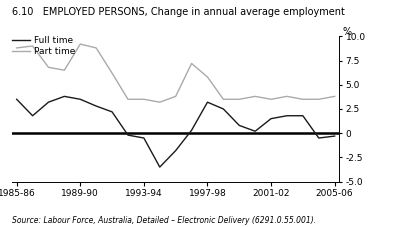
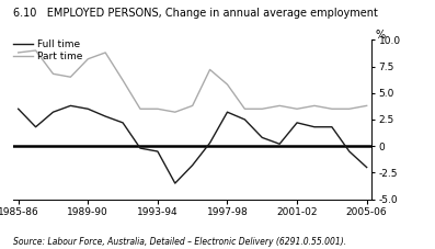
Part time/1989-90: 9.2 -> 8.2
Full time/2001-02: 1.5 -> 2.2
Full time/2005-06: -0.3 -> -2.0
